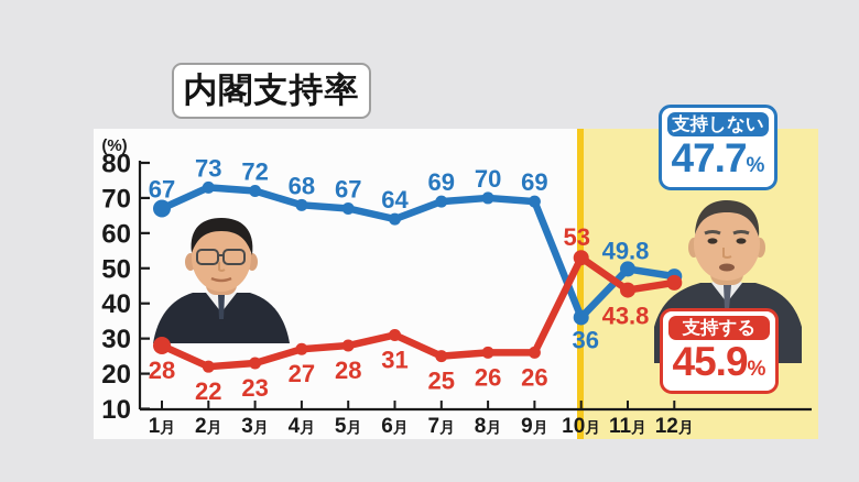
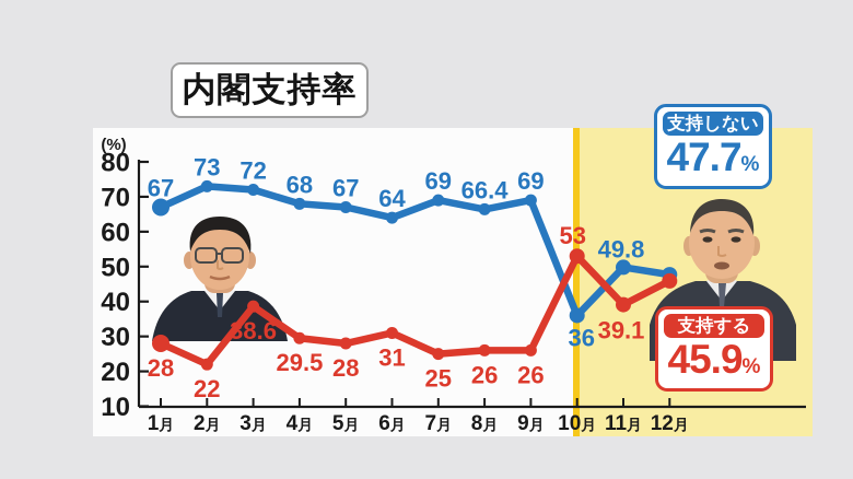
支持する/3月: 23 -> 38.6
支持する/4月: 27 -> 29.5
支持しない/8月: 70 -> 66.4
支持する/11月: 43.8 -> 39.1
